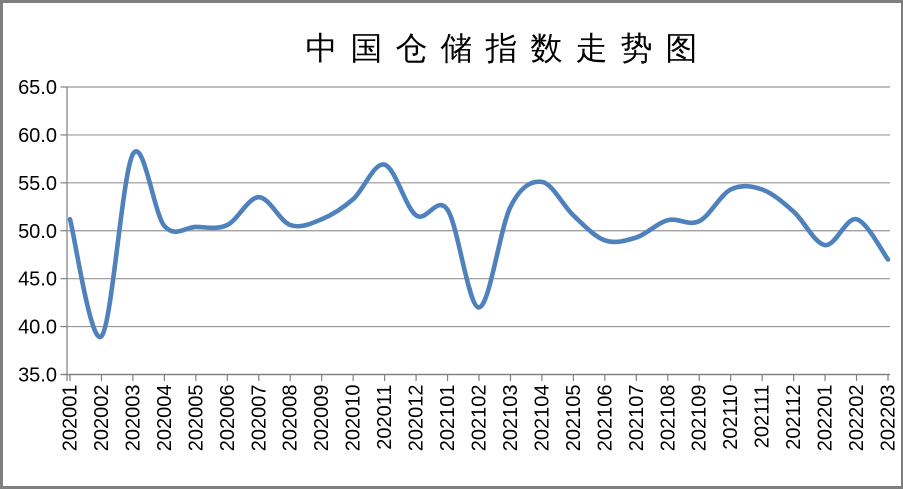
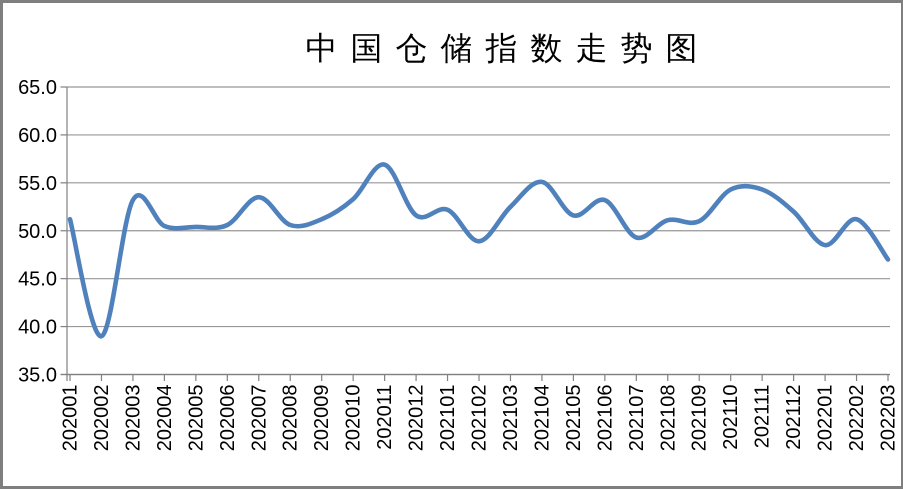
202003: 58 -> 53
202102: 42 -> 49
202106: 49 -> 53
